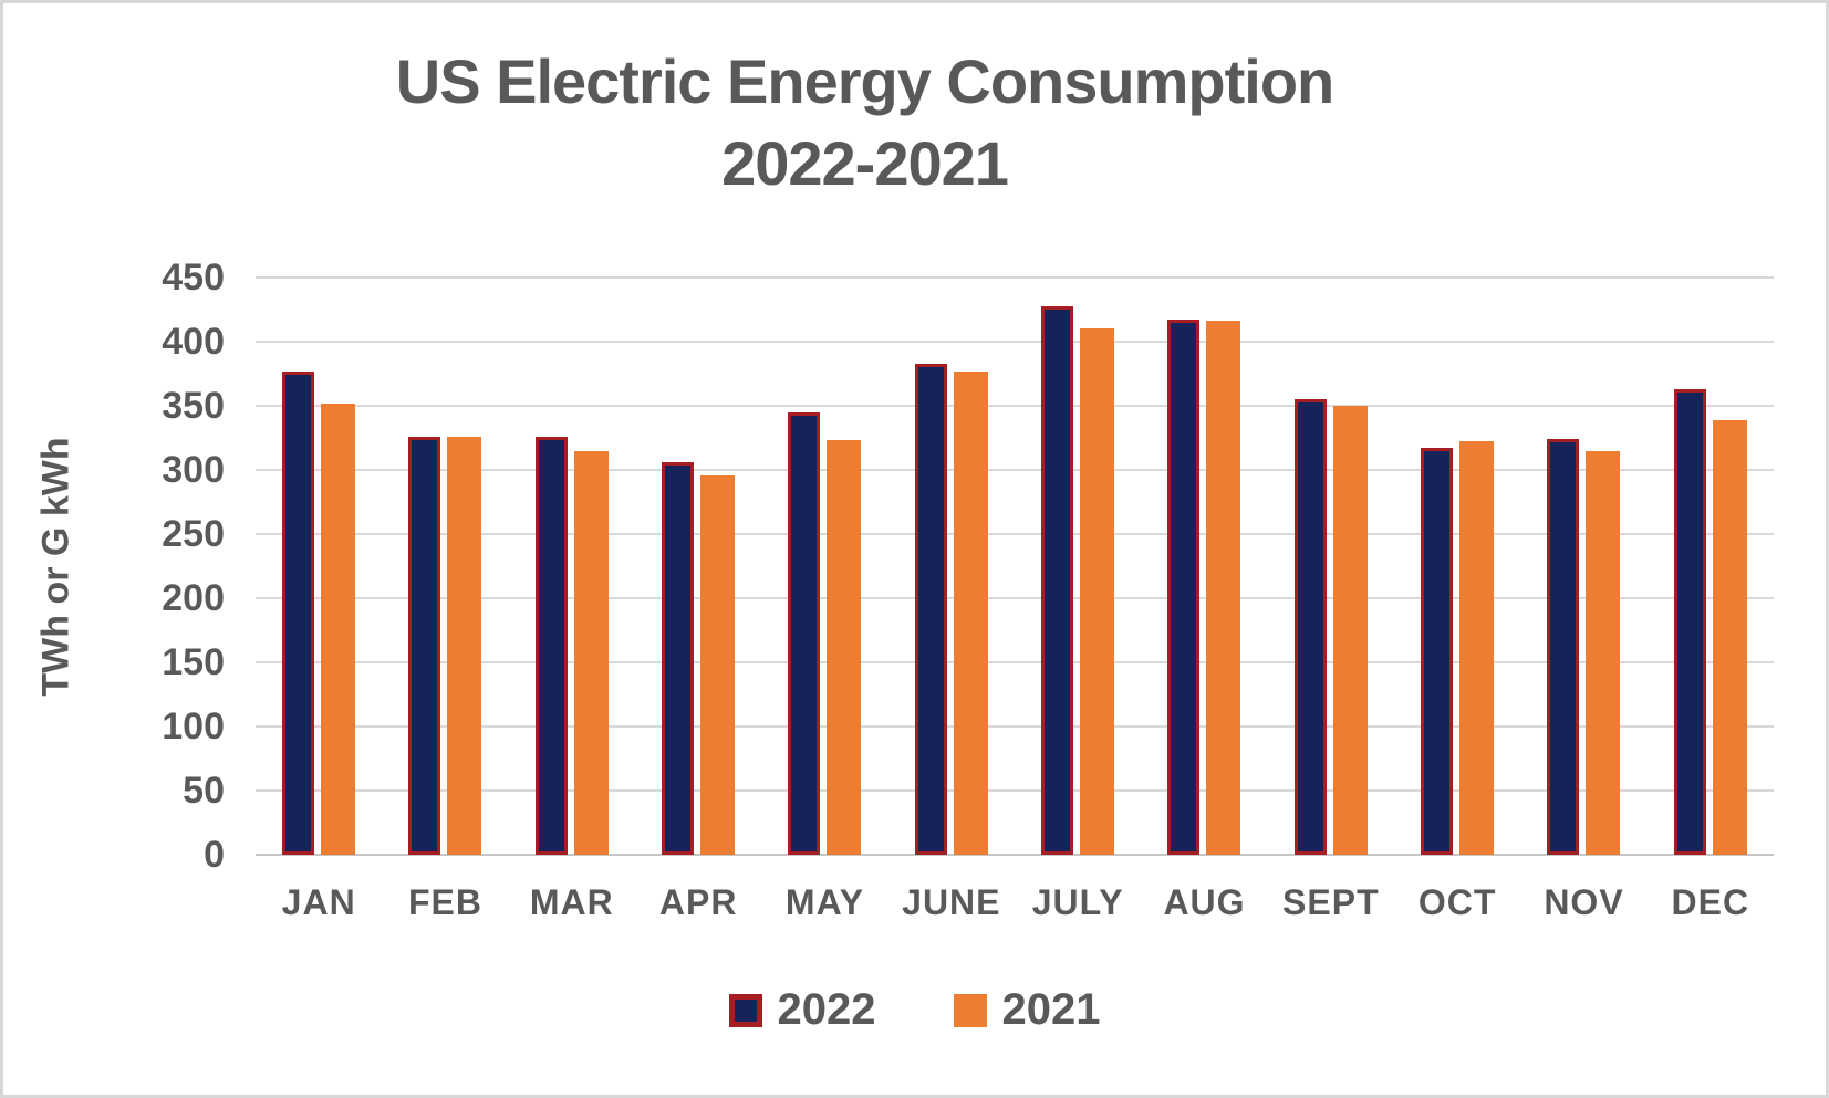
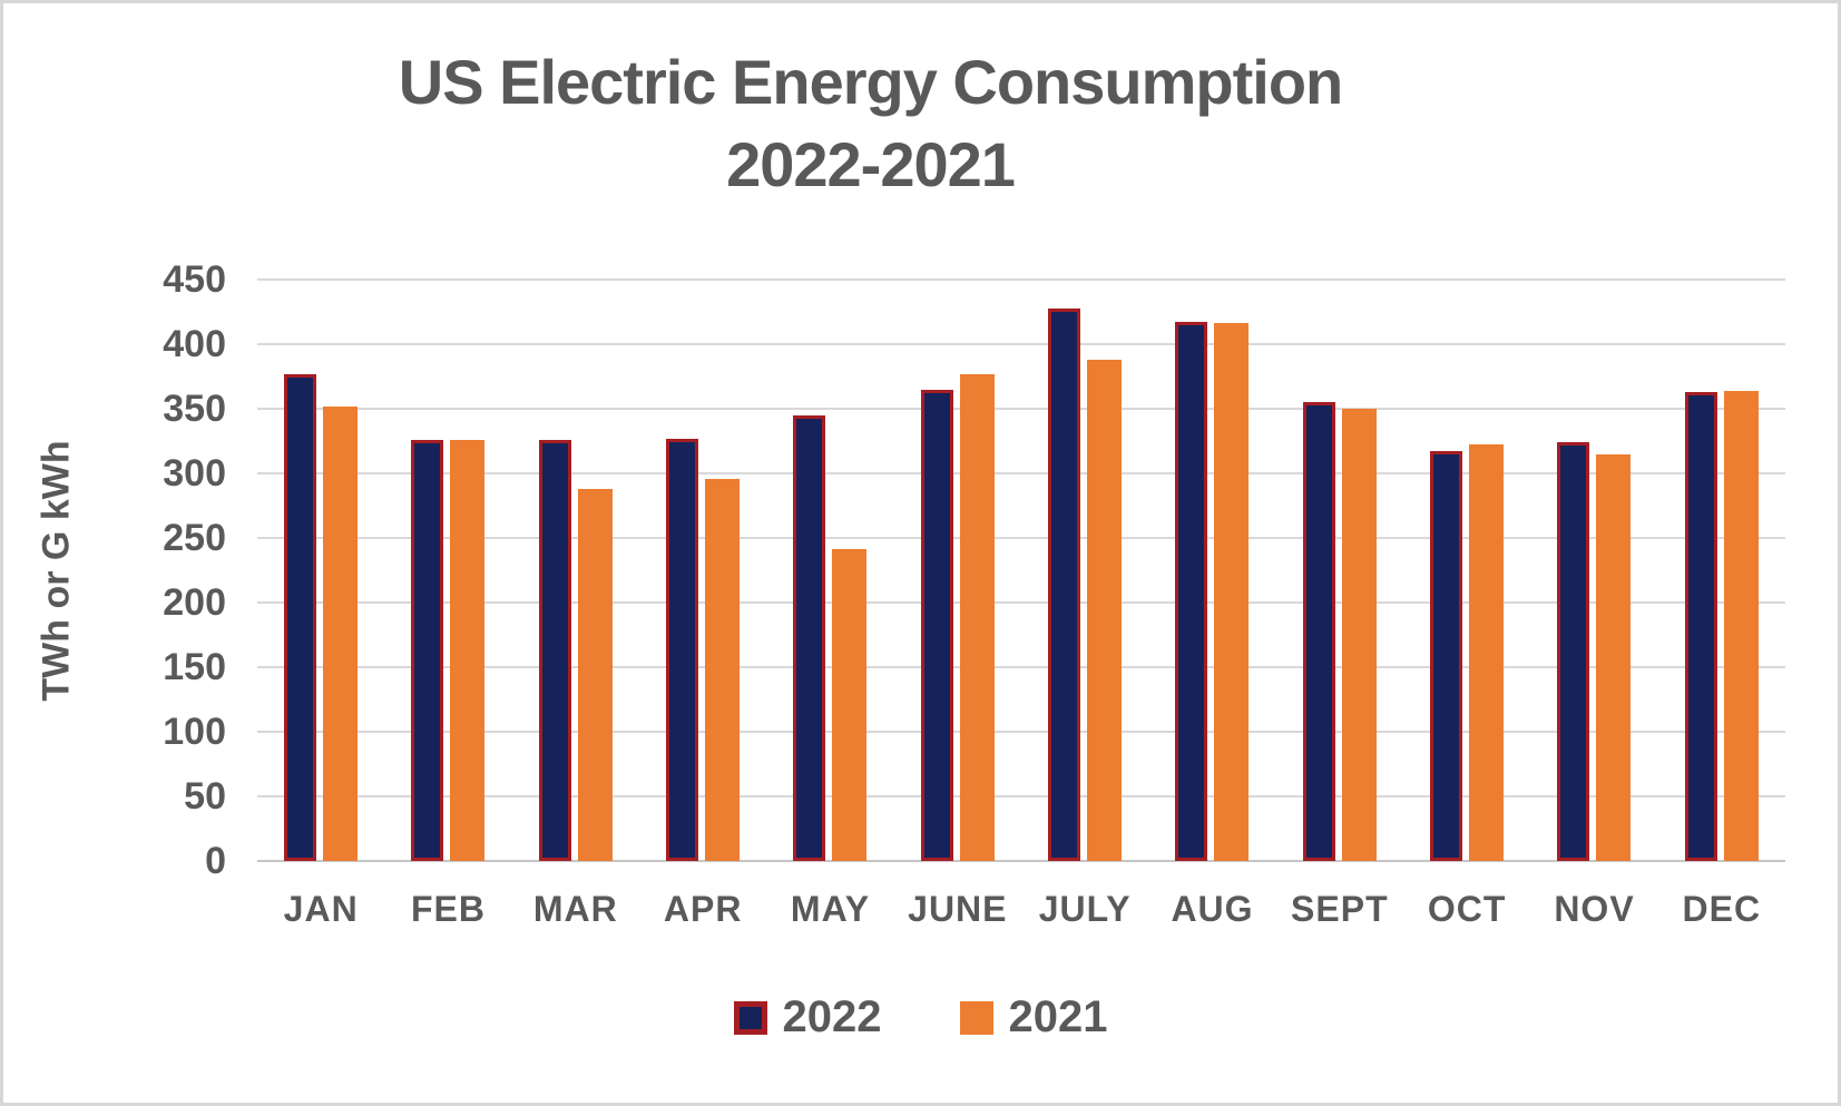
2021/MAR: 315 -> 288
2022/APR: 306 -> 327
2021/MAY: 323 -> 241
2022/JUNE: 383 -> 365
2021/JULY: 410 -> 388
2021/DEC: 339 -> 364
